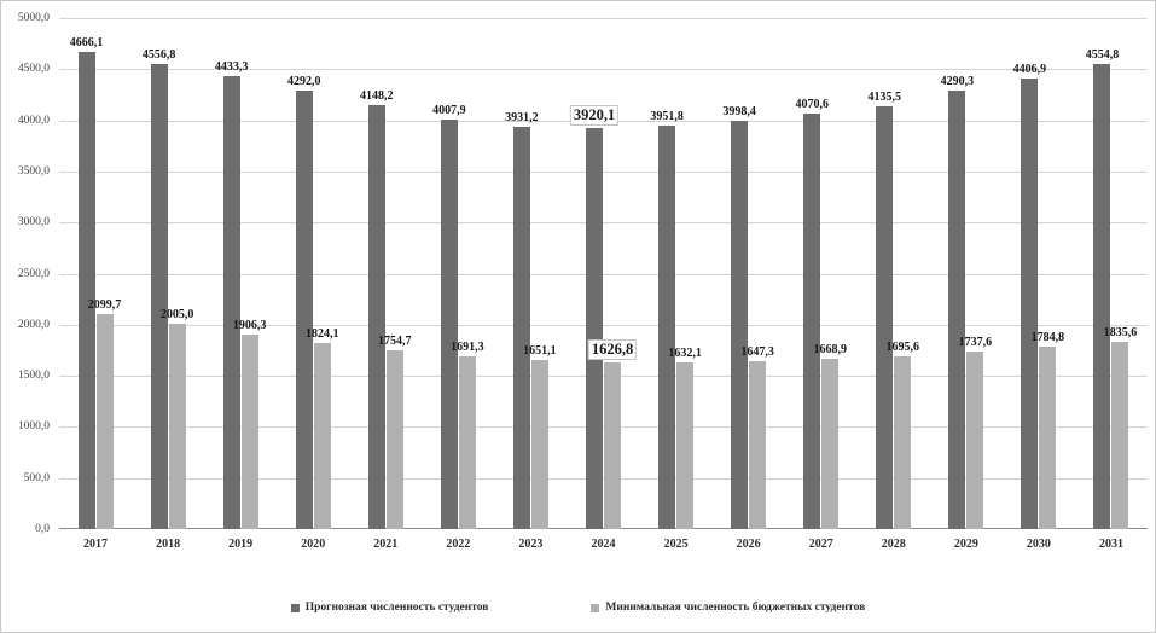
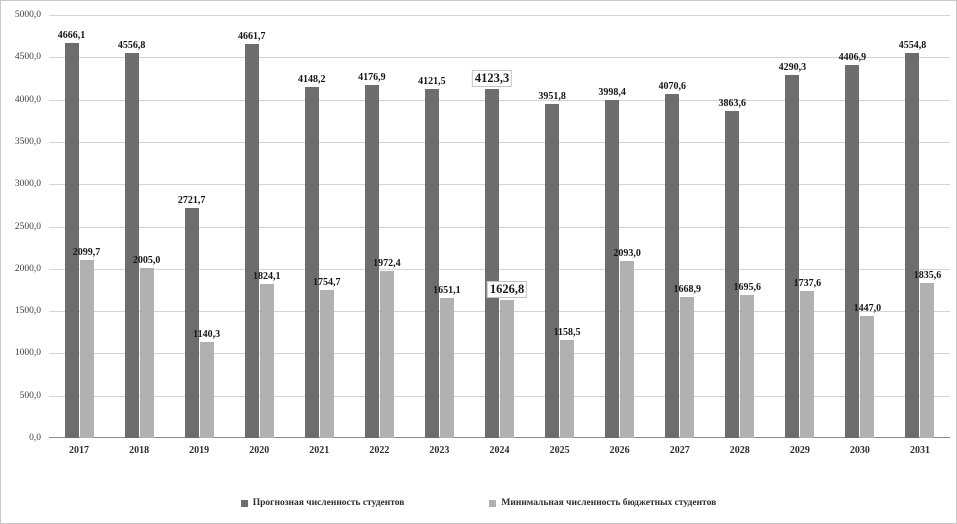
Прогнозная численность студентов/2019: 4433,3 -> 2721,7
Минимальная численность бюджетных студентов/2019: 1906,3 -> 1140,3
Прогнозная численность студентов/2020: 4292,0 -> 4661,7
Прогнозная численность студентов/2022: 4007,9 -> 4176,9
Минимальная численность бюджетных студентов/2022: 1691,3 -> 1972,4
Прогнозная численность студентов/2023: 3931,2 -> 4121,5
Прогнозная численность студентов/2024: 3920,1 -> 4123,3
Минимальная численность бюджетных студентов/2025: 1632,1 -> 1158,5
Минимальная численность бюджетных студентов/2026: 1647,3 -> 2093,0
Прогнозная численность студентов/2028: 4135,5 -> 3863,6
Минимальная численность бюджетных студентов/2030: 1784,8 -> 1447,0
